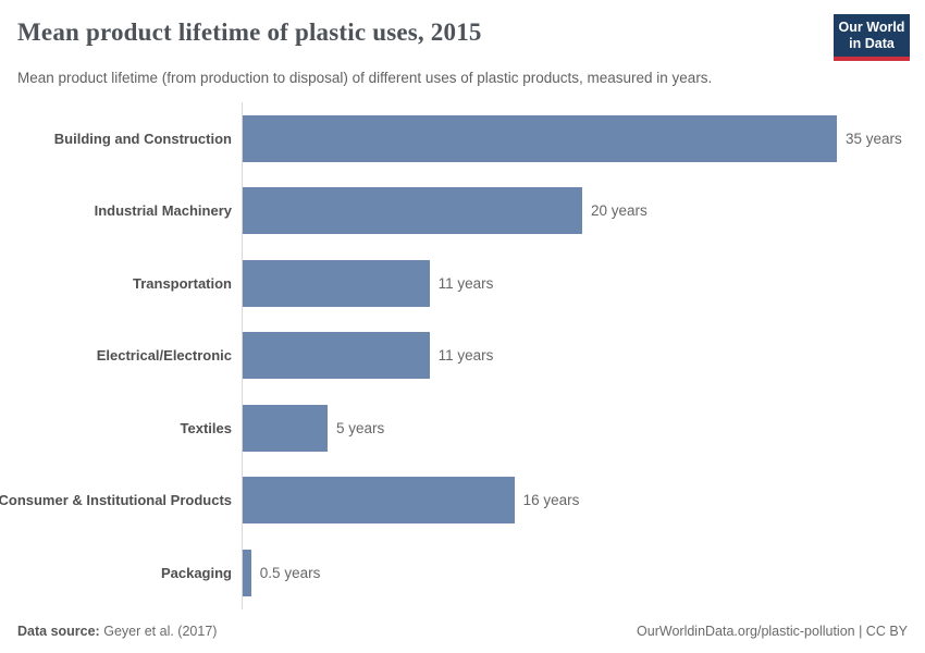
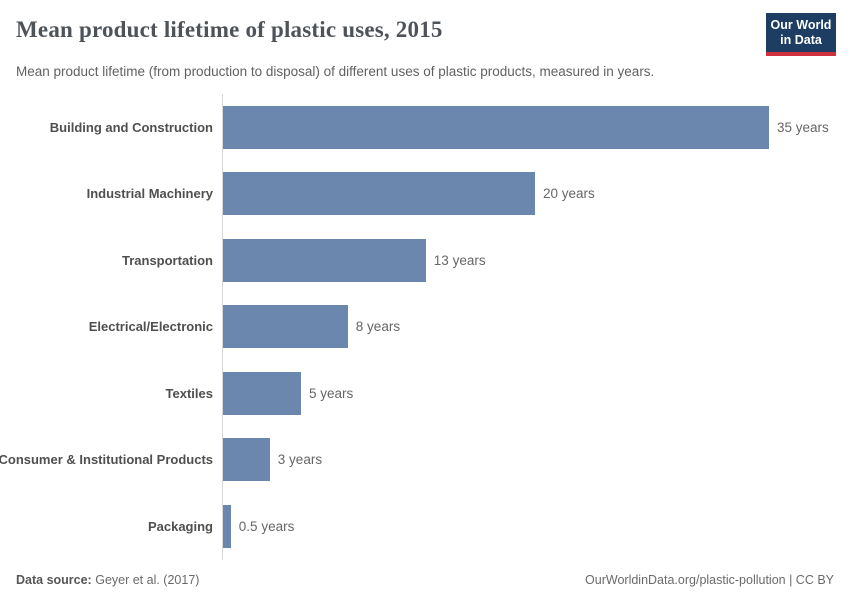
Transportation: 11 -> 13
Electrical/Electronic: 11 -> 8
Consumer & Institutional Products: 16 -> 3
